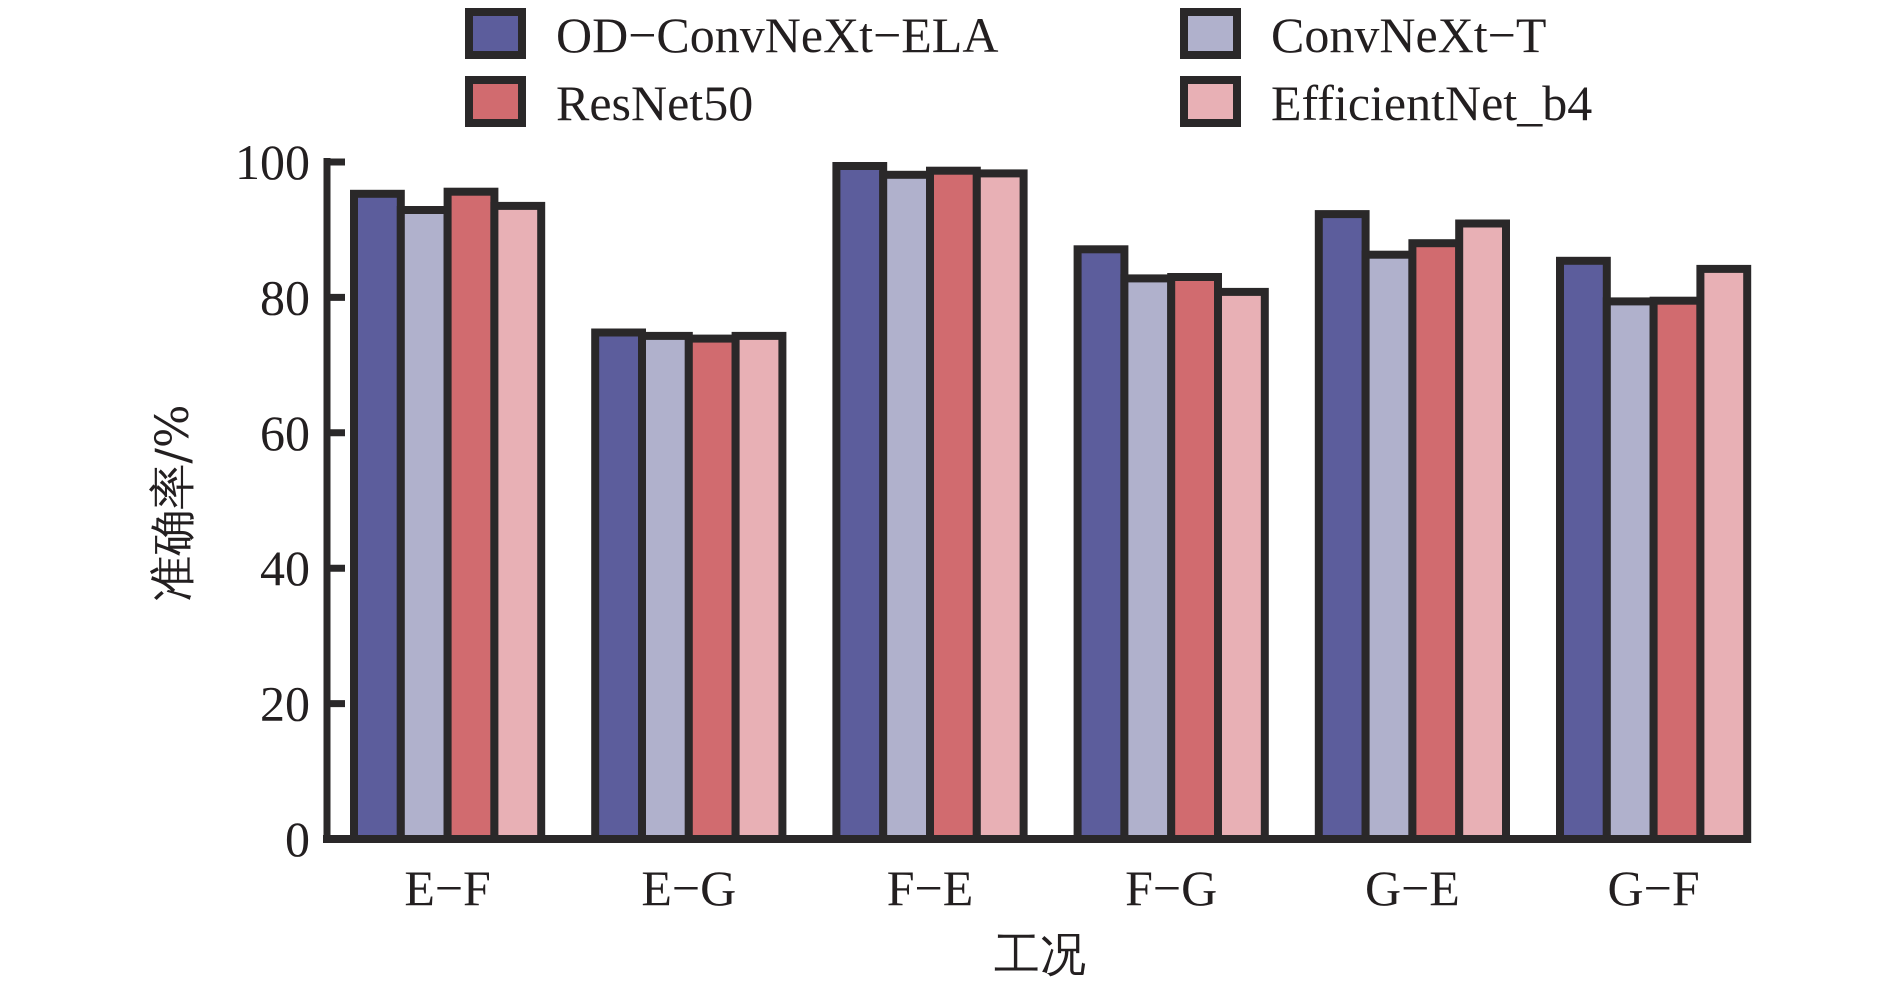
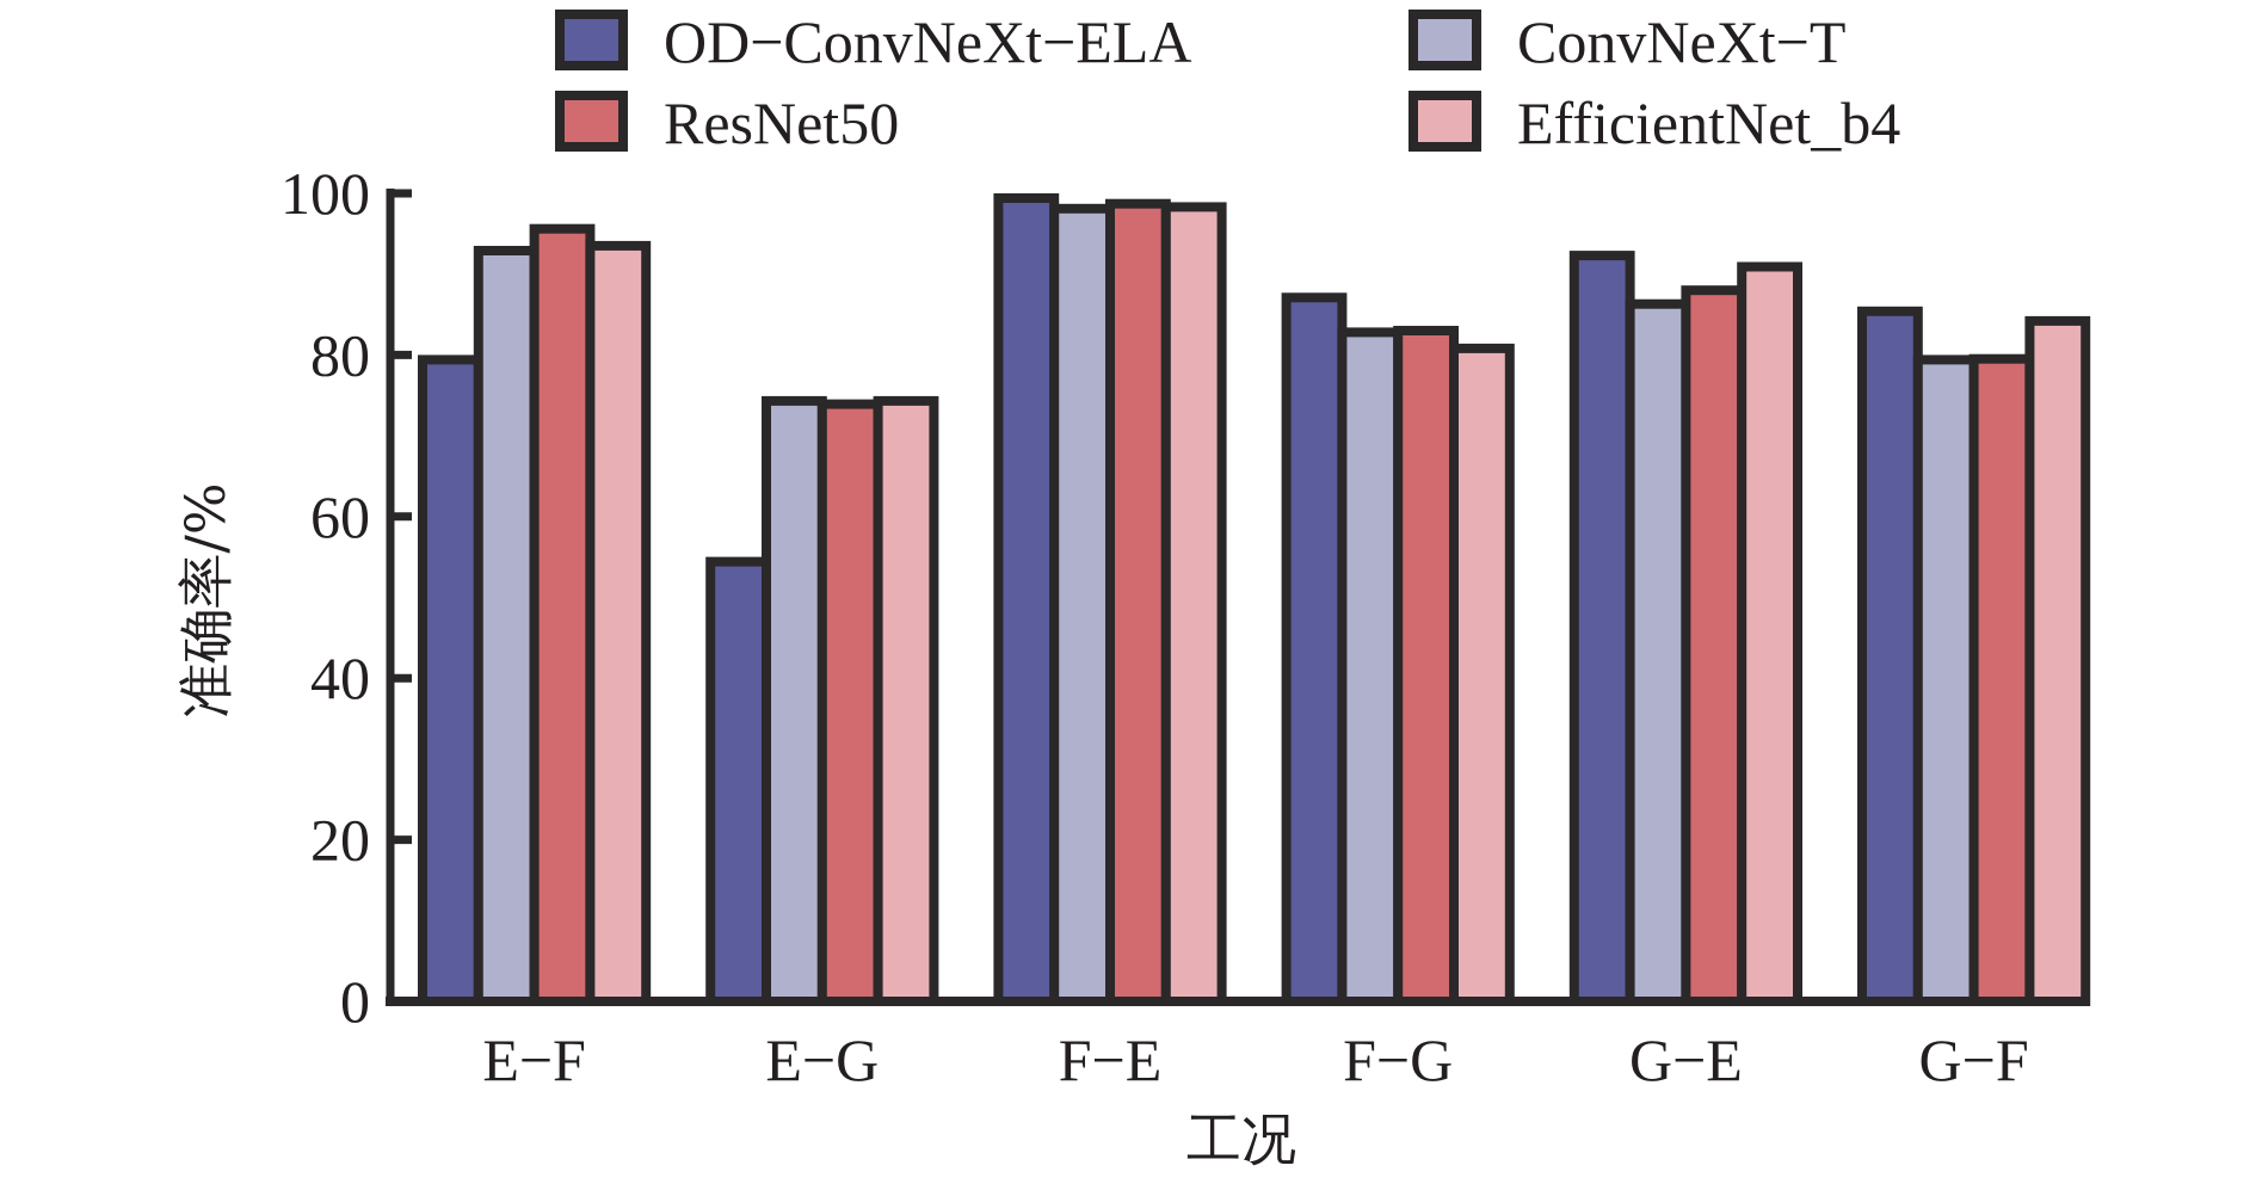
OD−ConvNeXt−ELA/E−F: 96 -> 80
OD−ConvNeXt−ELA/E−G: 75 -> 55
